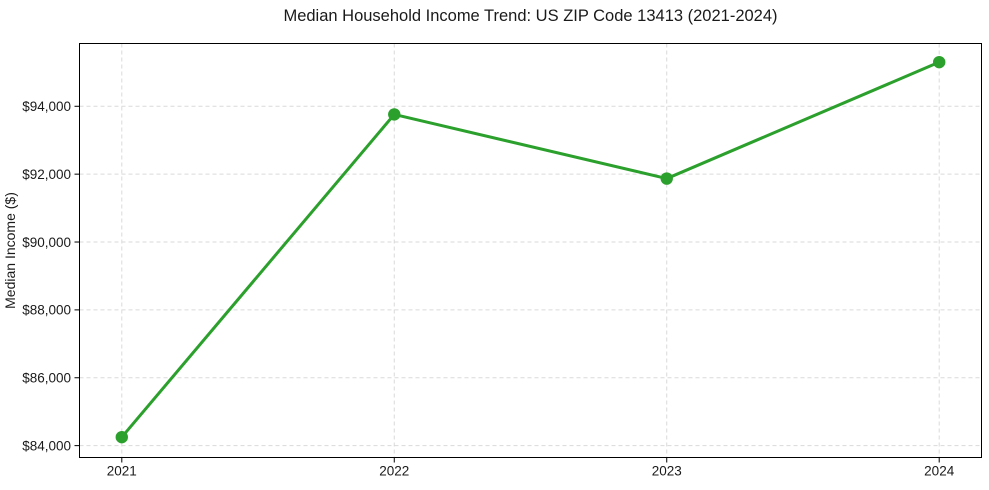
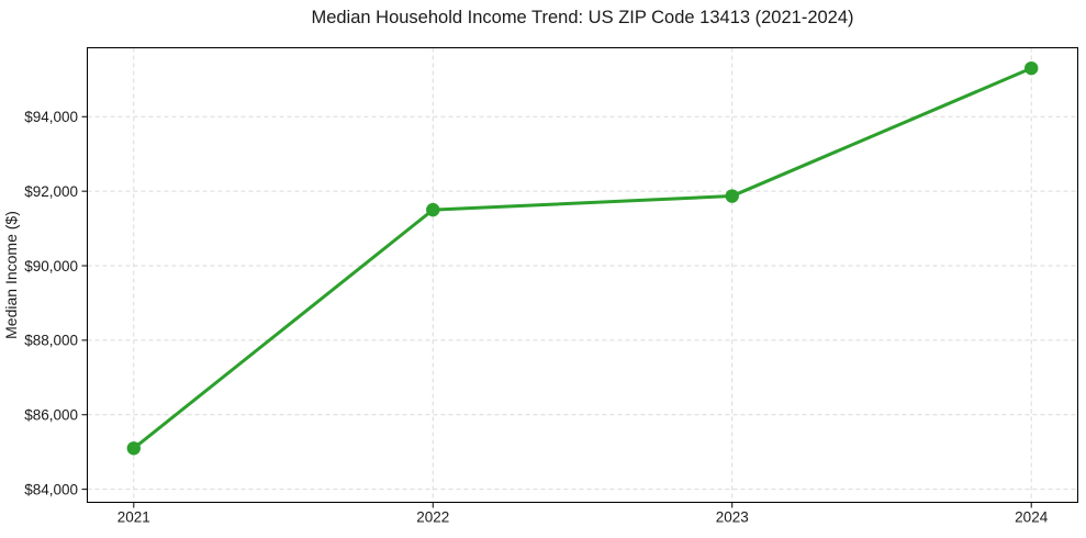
2021: $84200 -> $85100
2022: $93800 -> $91500
